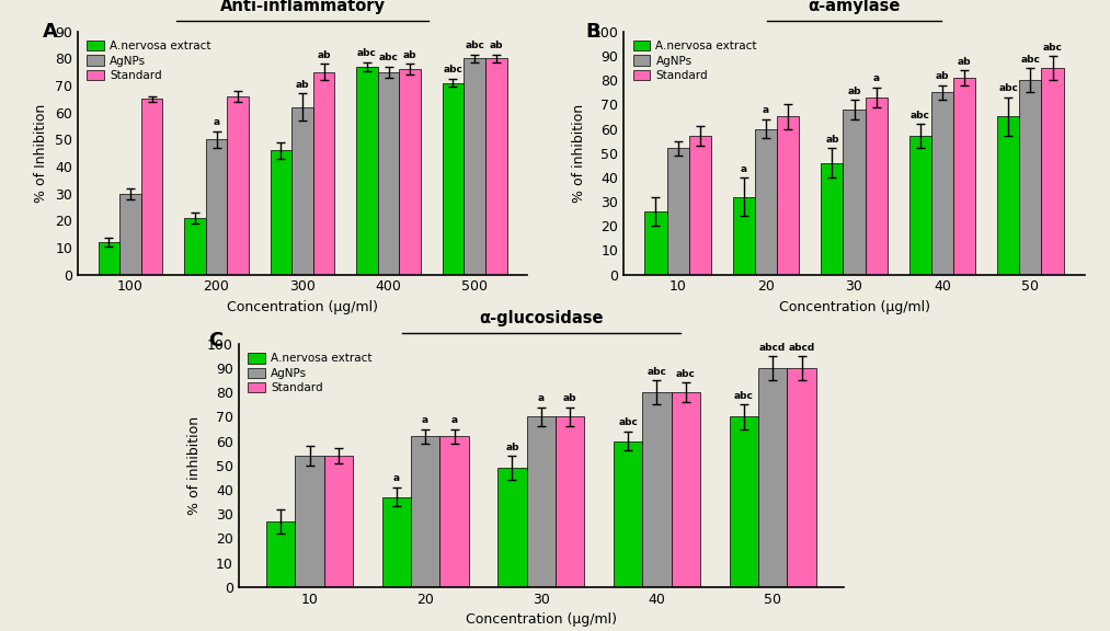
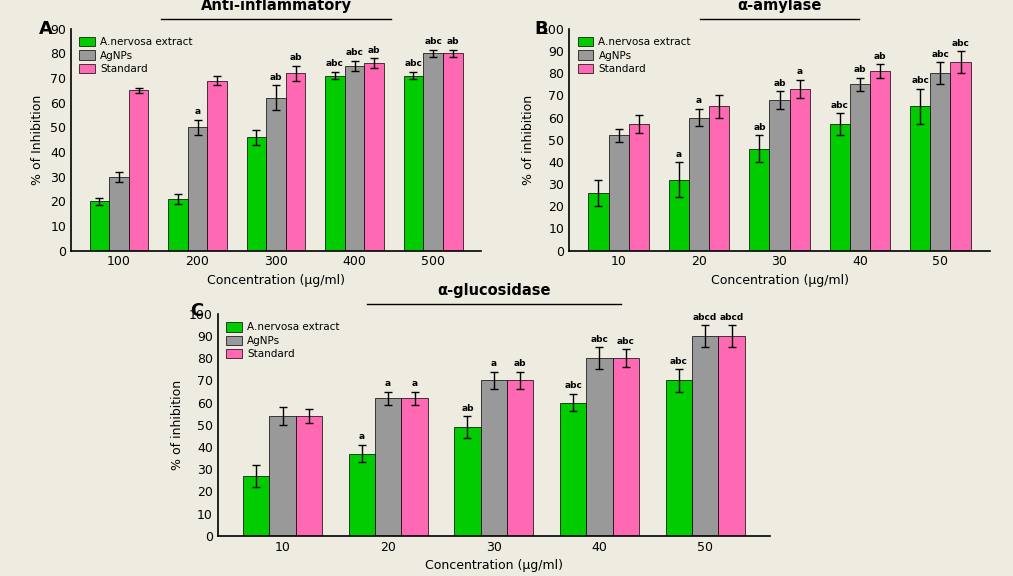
A.nervosa extract/100: 12 -> 20
Standard/200: 66 -> 69
Standard/300: 75 -> 72
A.nervosa extract/400: 77 -> 71
